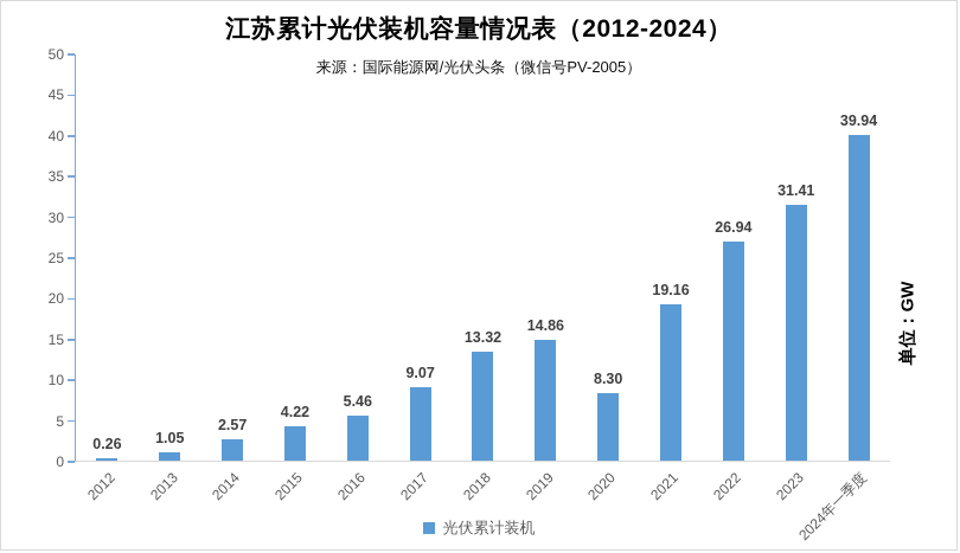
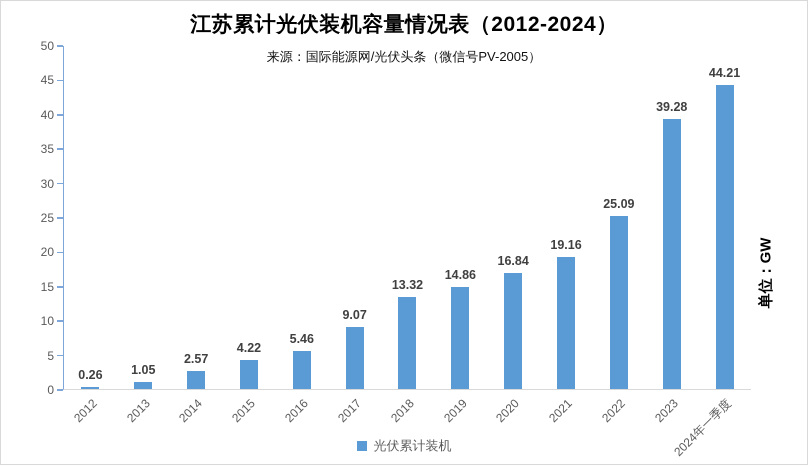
2020: 8.30 -> 16.84
2022: 26.94 -> 25.09
2023: 31.41 -> 39.28
2024年一季度: 39.94 -> 44.21
